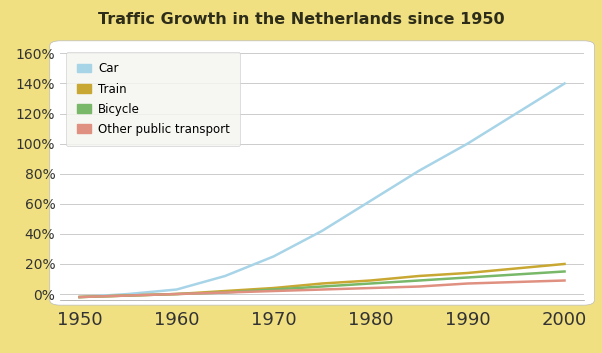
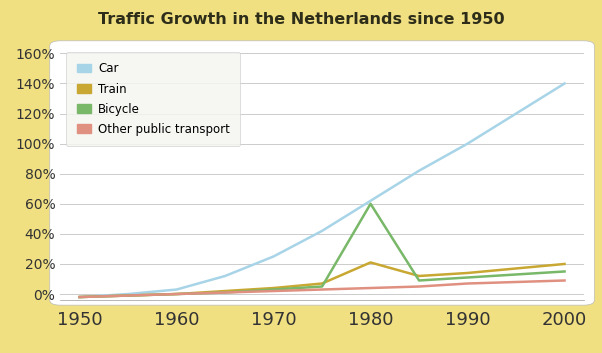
Train/1980: 9% -> 21%
Bicycle/1980: 7% -> 60%
